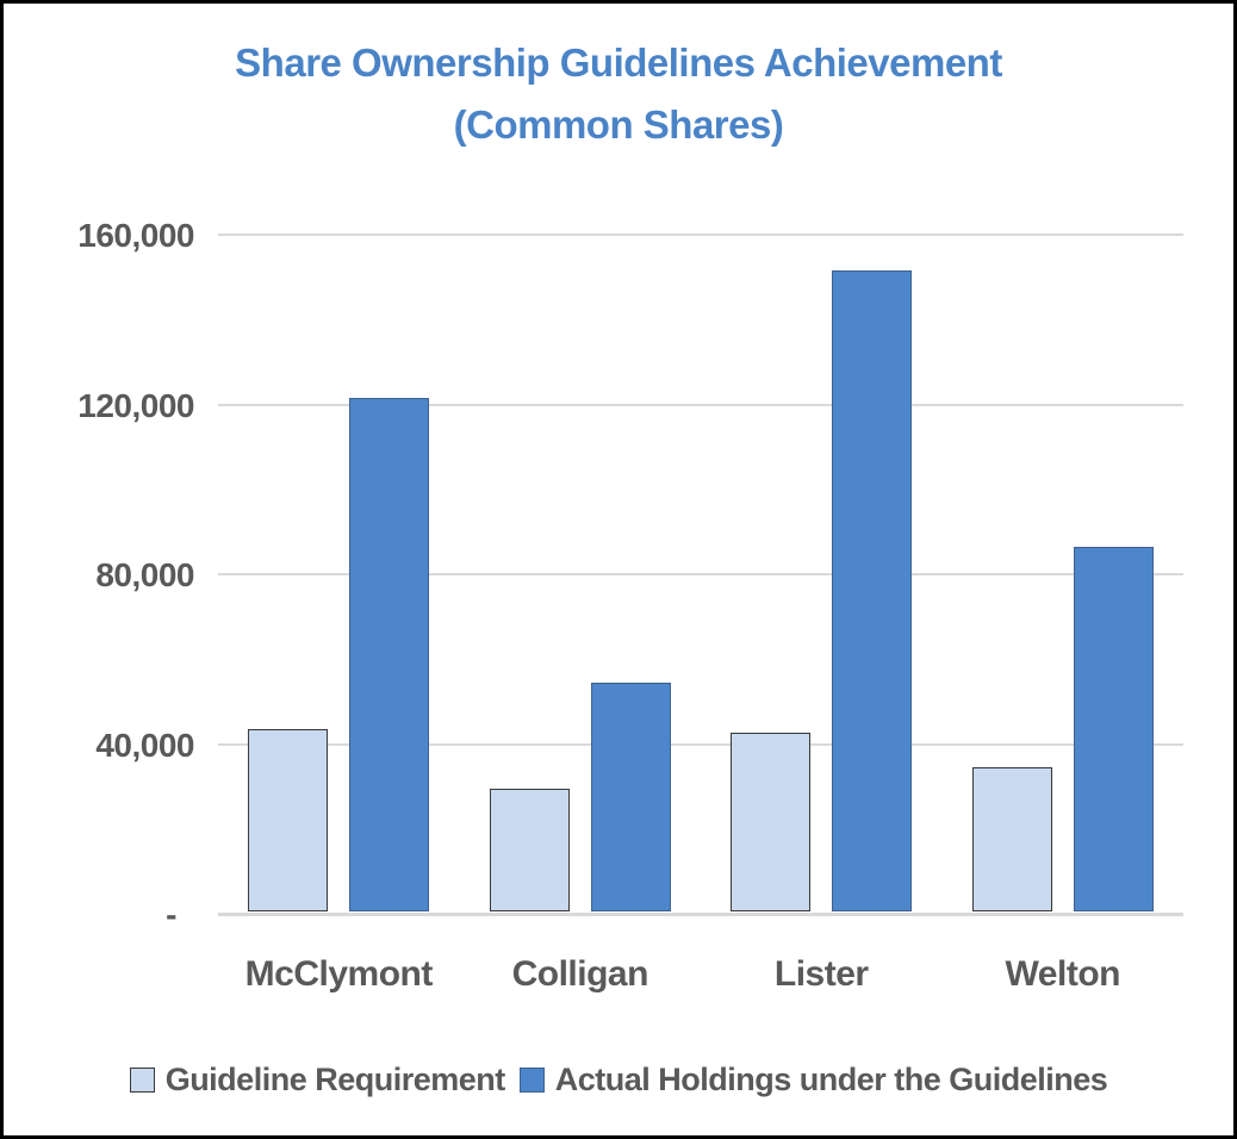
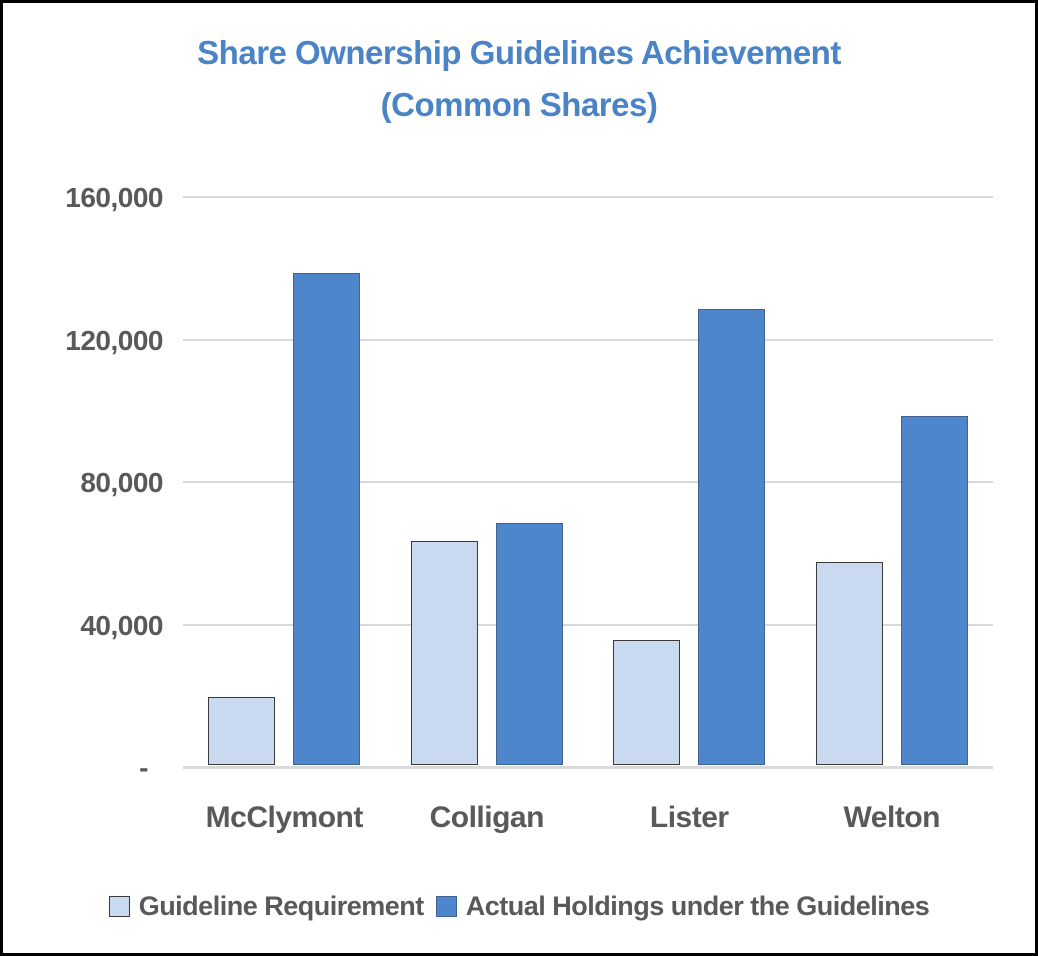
Guideline Requirement/McClymont: 43000 -> 19000
Actual Holdings under the Guidelines/McClymont: 121000 -> 138000
Guideline Requirement/Colligan: 29000 -> 63000
Actual Holdings under the Guidelines/Colligan: 54000 -> 68000
Guideline Requirement/Lister: 42000 -> 35000
Actual Holdings under the Guidelines/Lister: 151000 -> 128000
Guideline Requirement/Welton: 34000 -> 57000
Actual Holdings under the Guidelines/Welton: 86000 -> 98000
